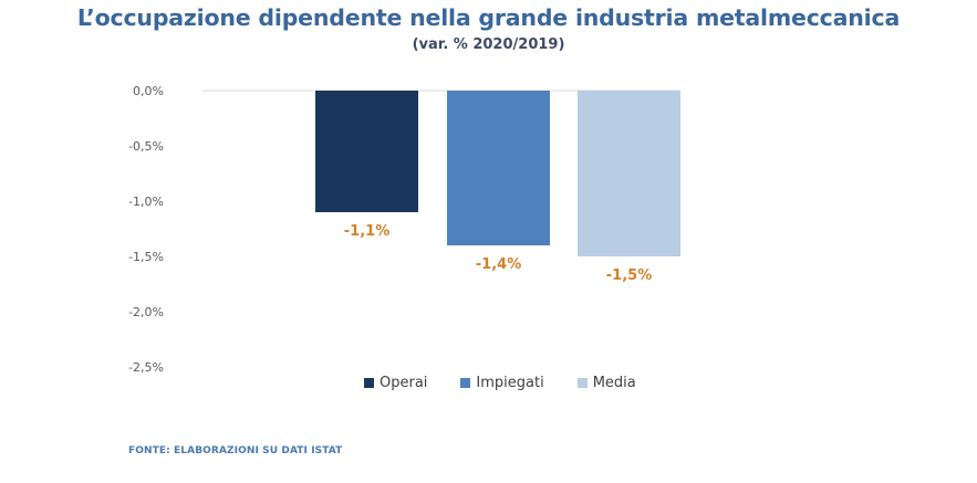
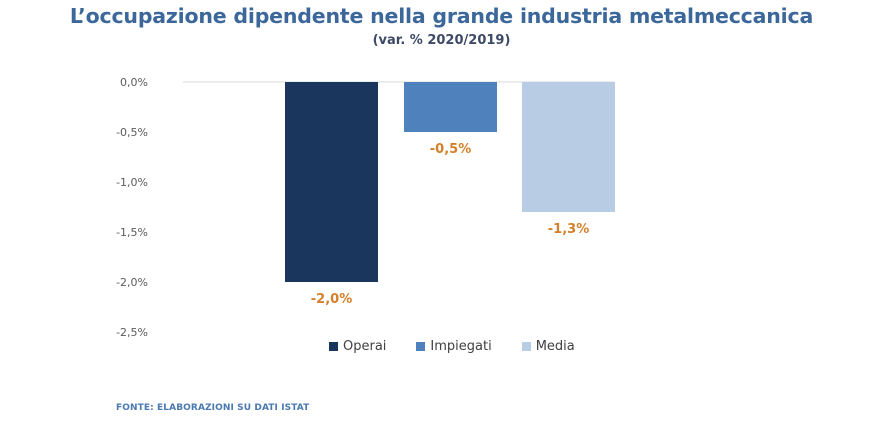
Operai: -1,1% -> -2,0%
Impiegati: -1,4% -> -0,5%
Media: -1,5% -> -1,3%
